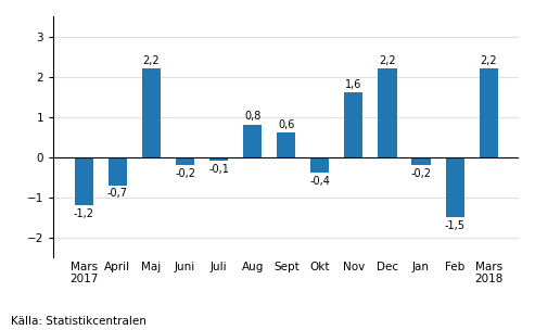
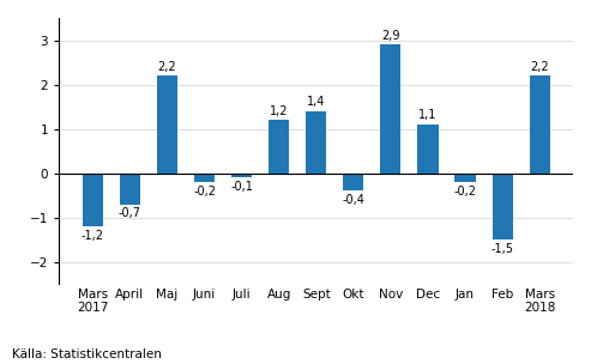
Aug: 0,8 -> 1,2
Sept: 0,6 -> 1,4
Nov: 1,6 -> 2,9
Dec: 2,2 -> 1,1
